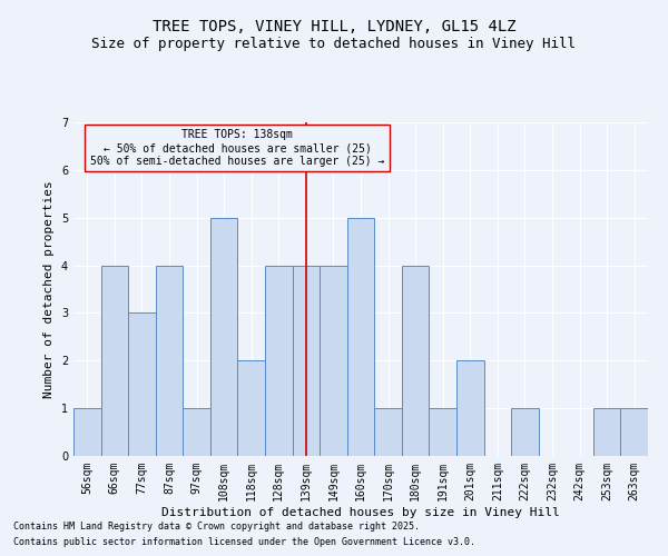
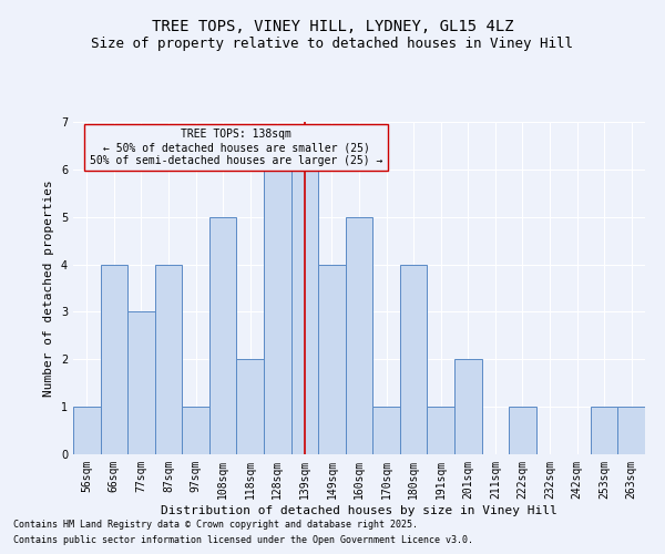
128sqm: 4 -> 6
139sqm: 4 -> 6
